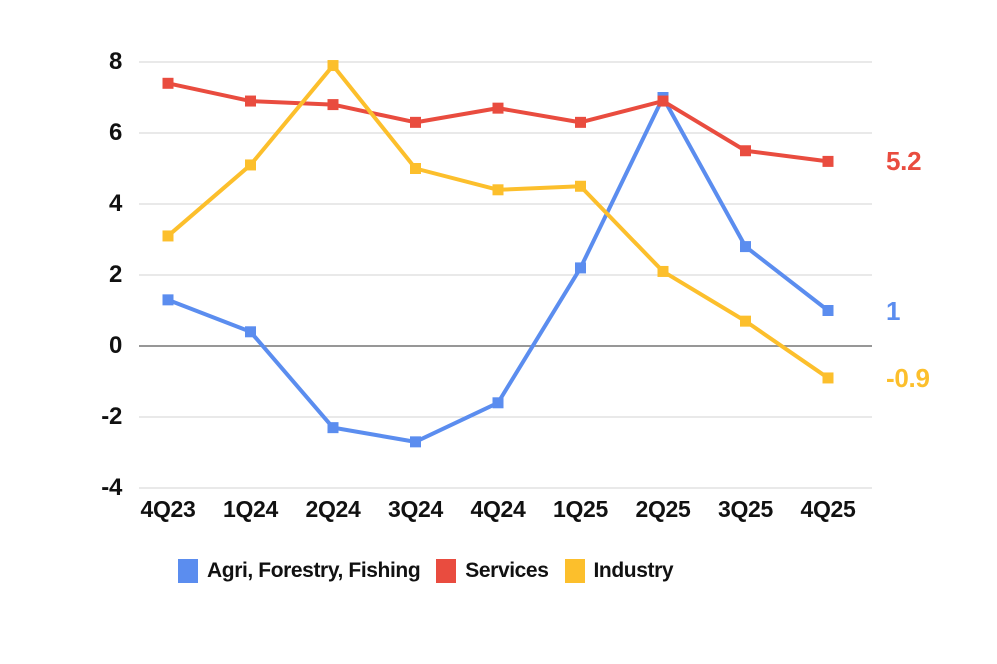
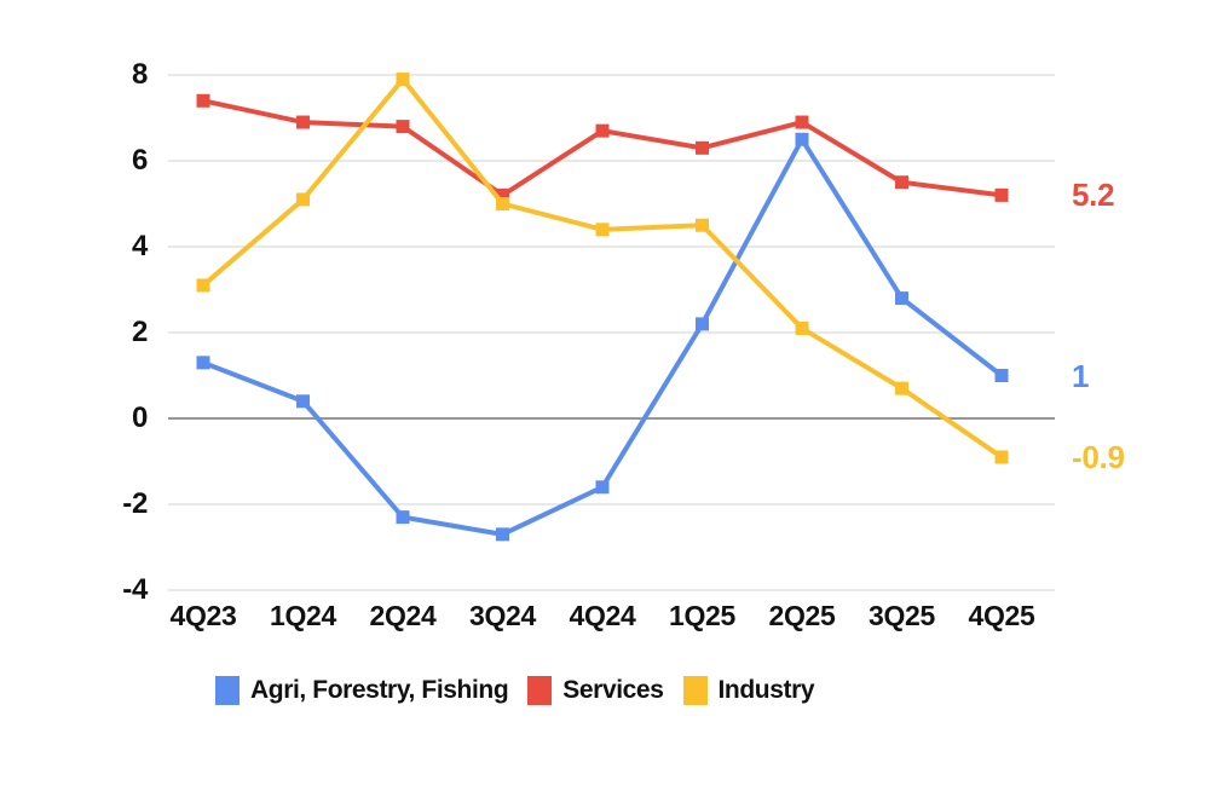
Services/3Q24: 6.3 -> 5.2
Agri, Forestry, Fishing/2Q25: 7.0 -> 6.5
